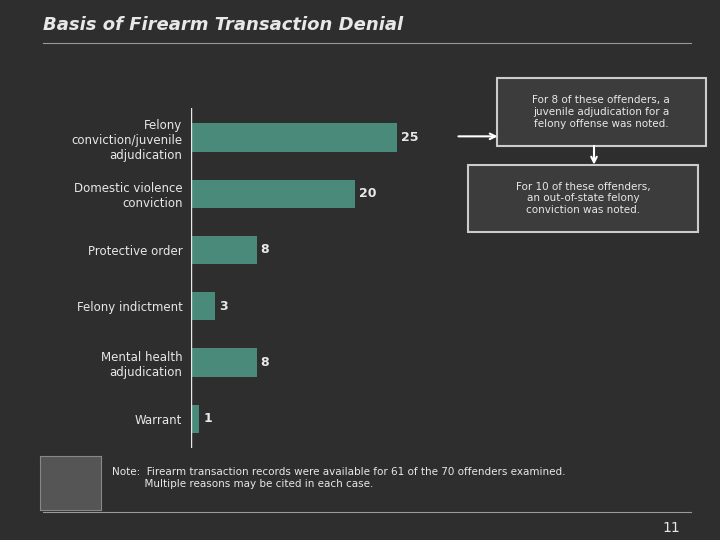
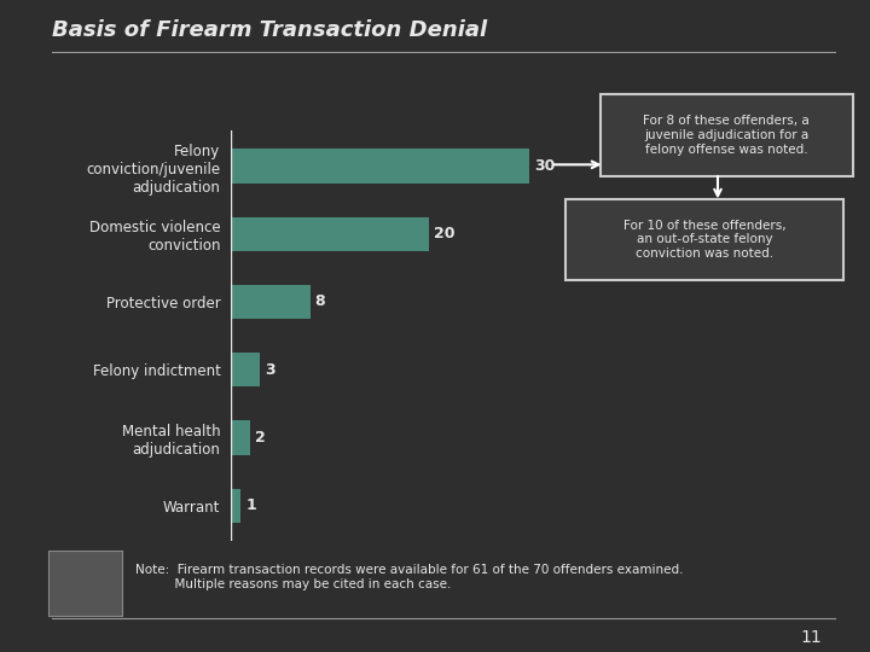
Felony conviction/juvenile adjudication: 25 -> 30
Mental health adjudication: 8 -> 2
